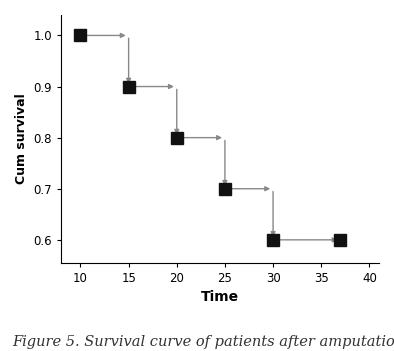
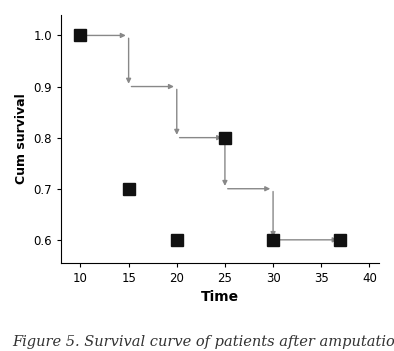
15: 0.9 -> 0.7
20: 0.8 -> 0.6
25: 0.7 -> 0.8
